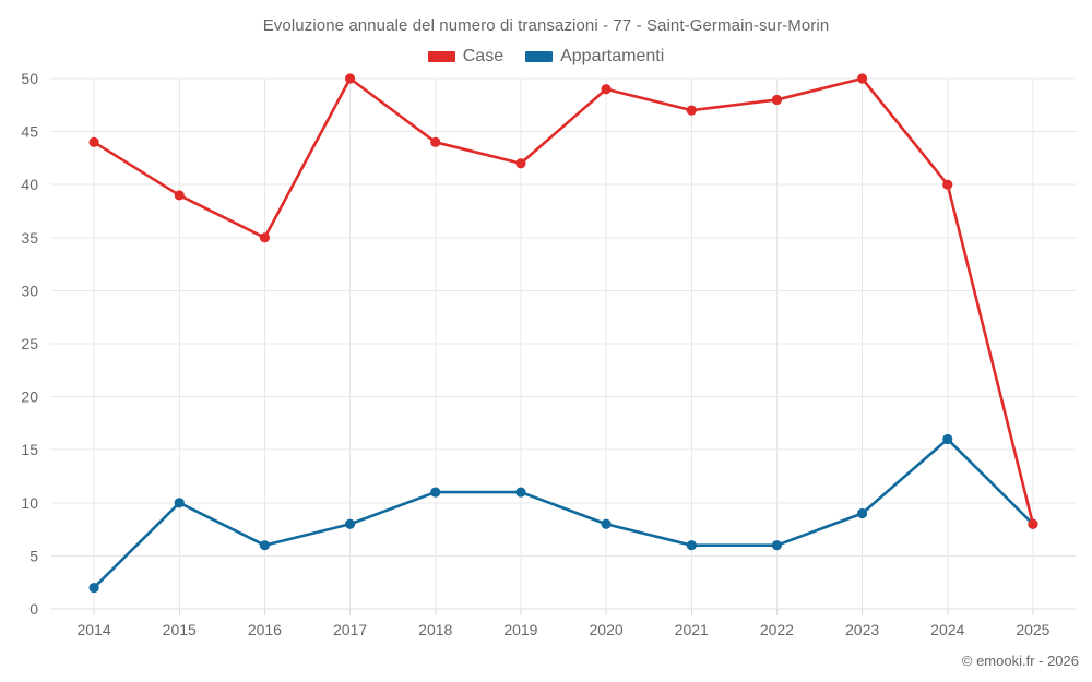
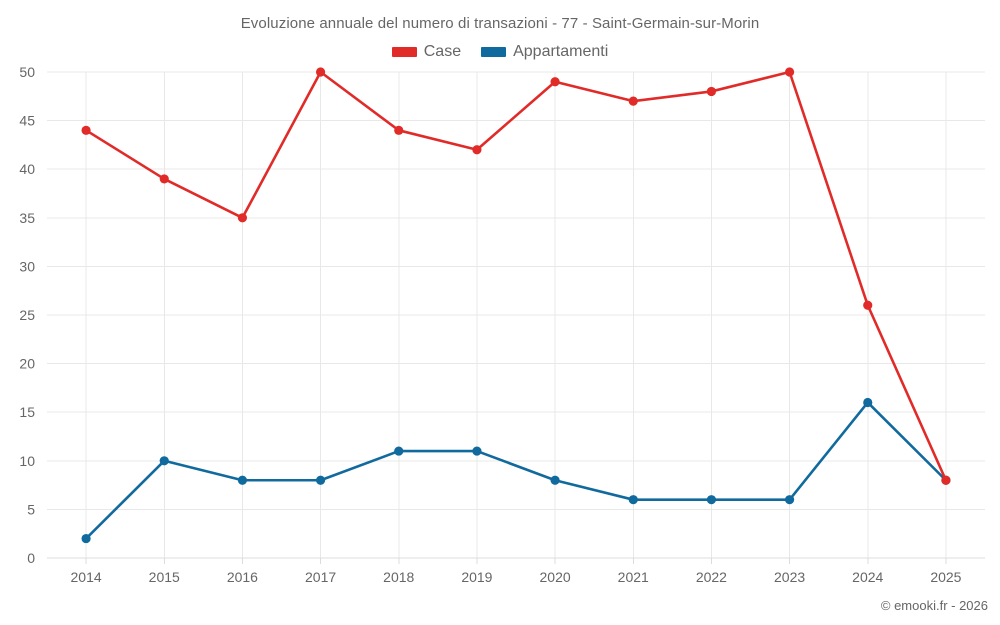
Appartamenti/2016: 6 -> 8
Appartamenti/2023: 9 -> 6
Case/2024: 40 -> 26
